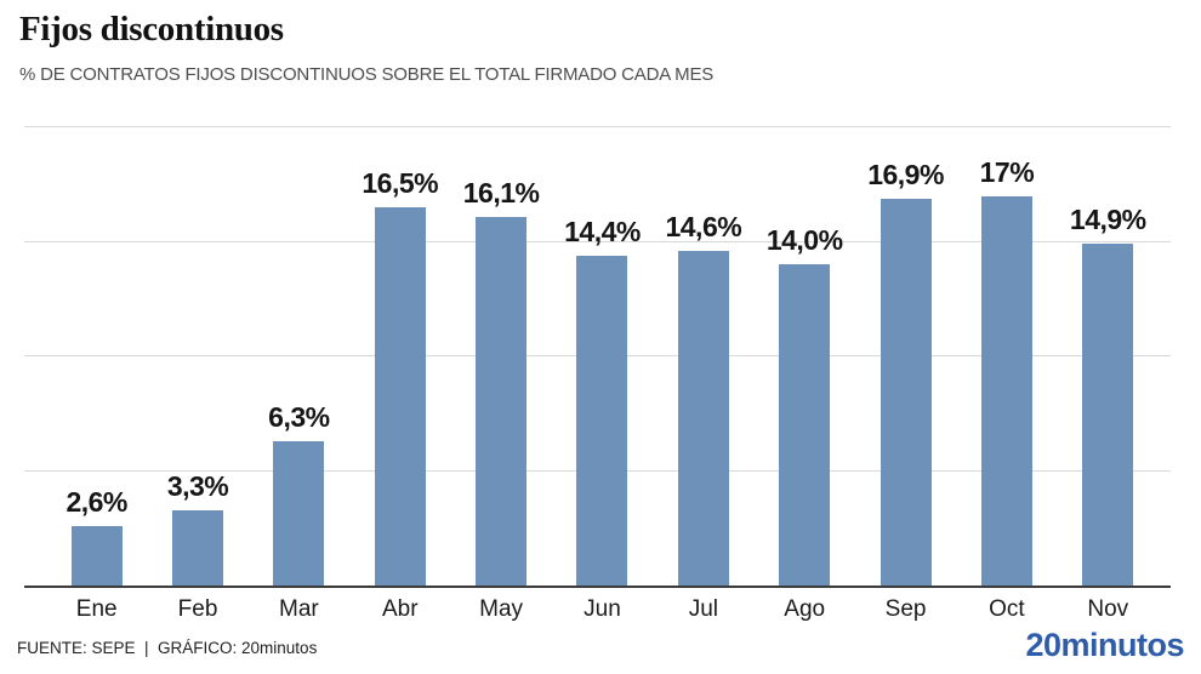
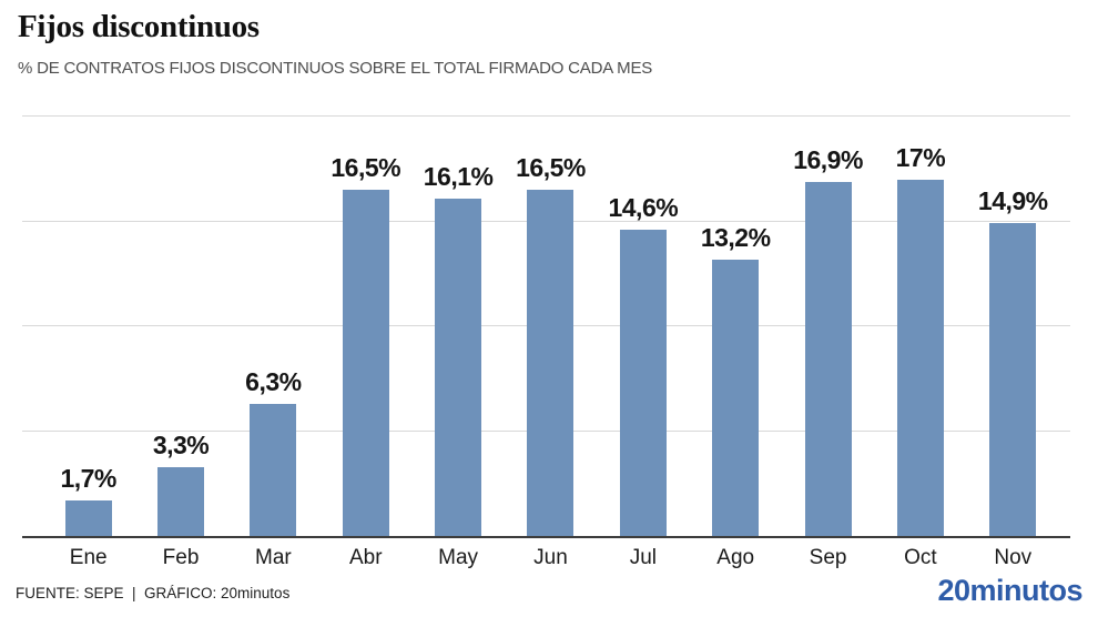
Ene: 2,6% -> 1,7%
Jun: 14,4% -> 16,5%
Ago: 14,0% -> 13,2%
